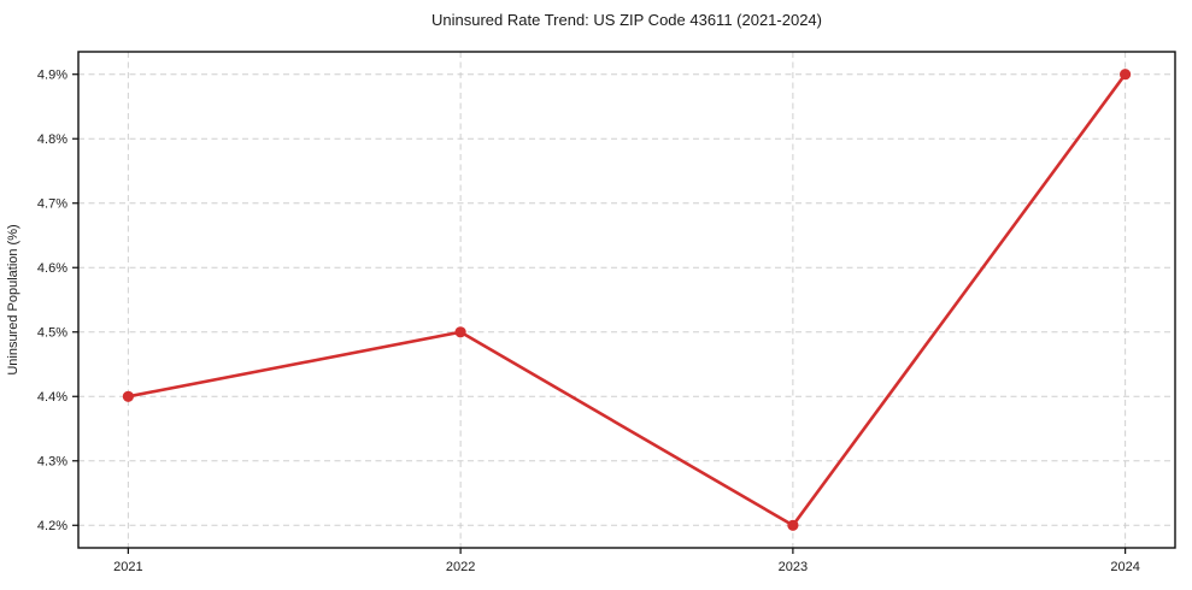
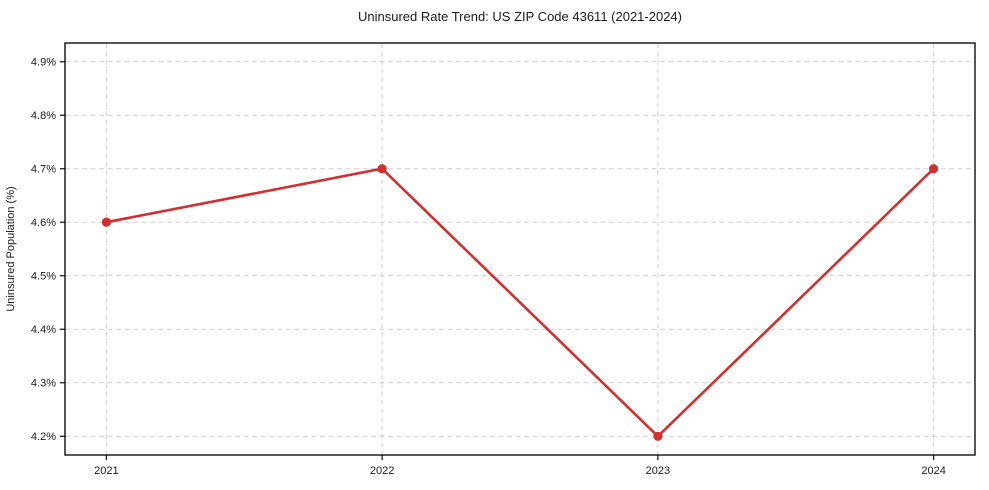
2021: 4.4% -> 4.6%
2022: 4.5% -> 4.7%
2024: 4.9% -> 4.7%
